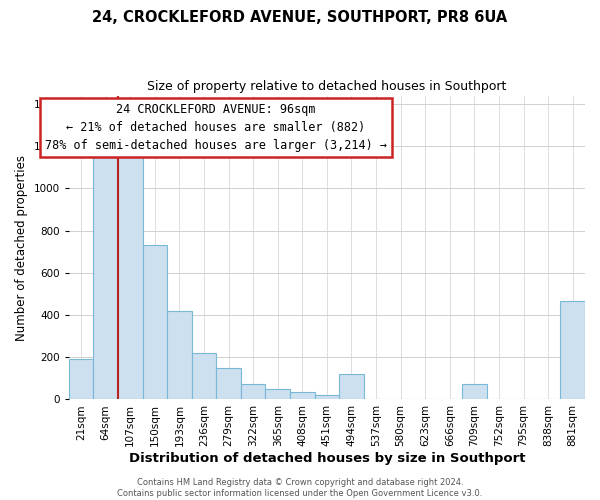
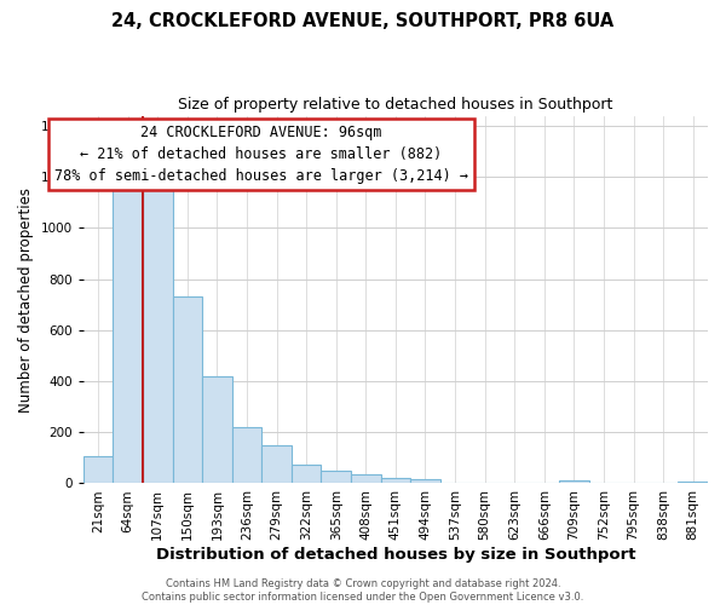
21sqm: 190 -> 105
494sqm: 120 -> 15
709sqm: 75 -> 10
881sqm: 465 -> 5
